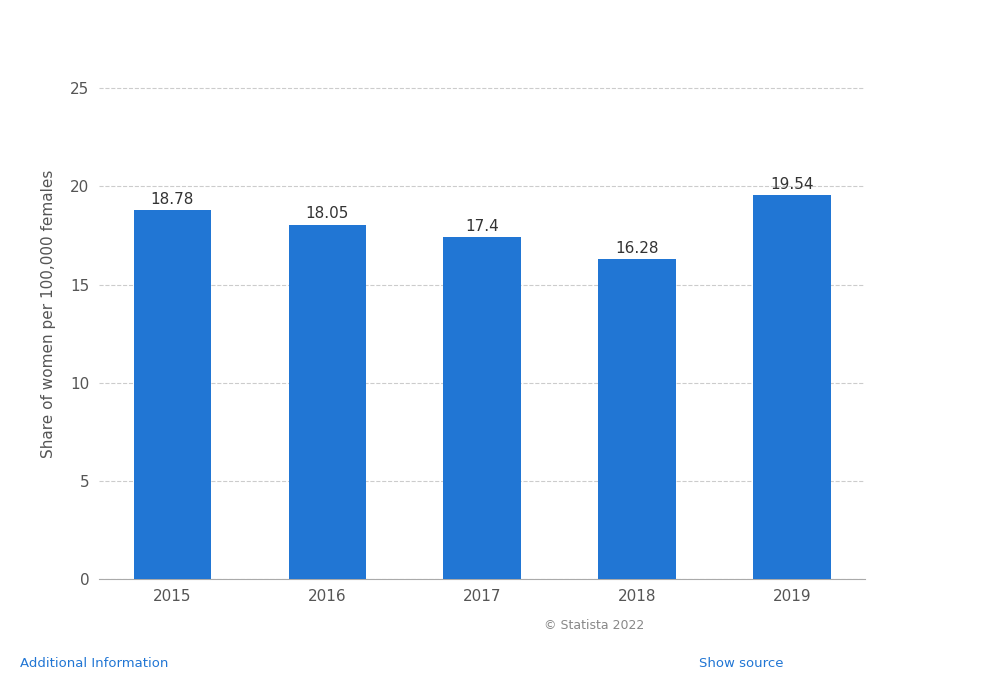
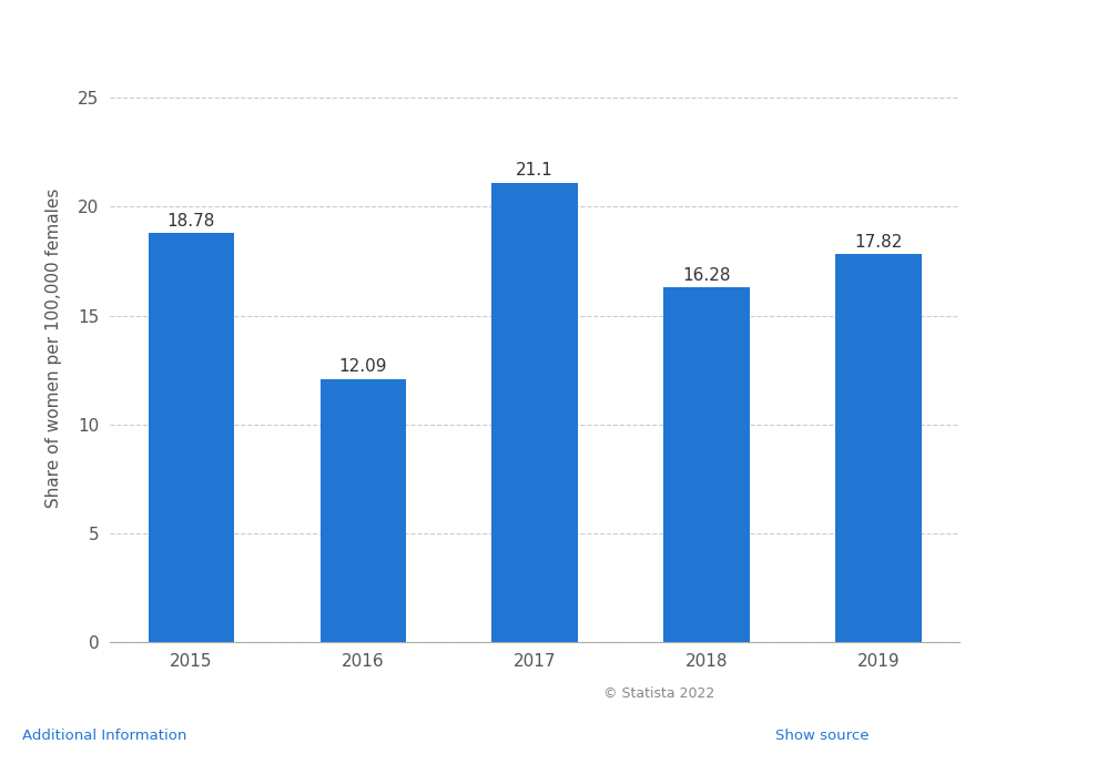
2016: 18.05 -> 12.09
2017: 17.4 -> 21.1
2019: 19.54 -> 17.82
